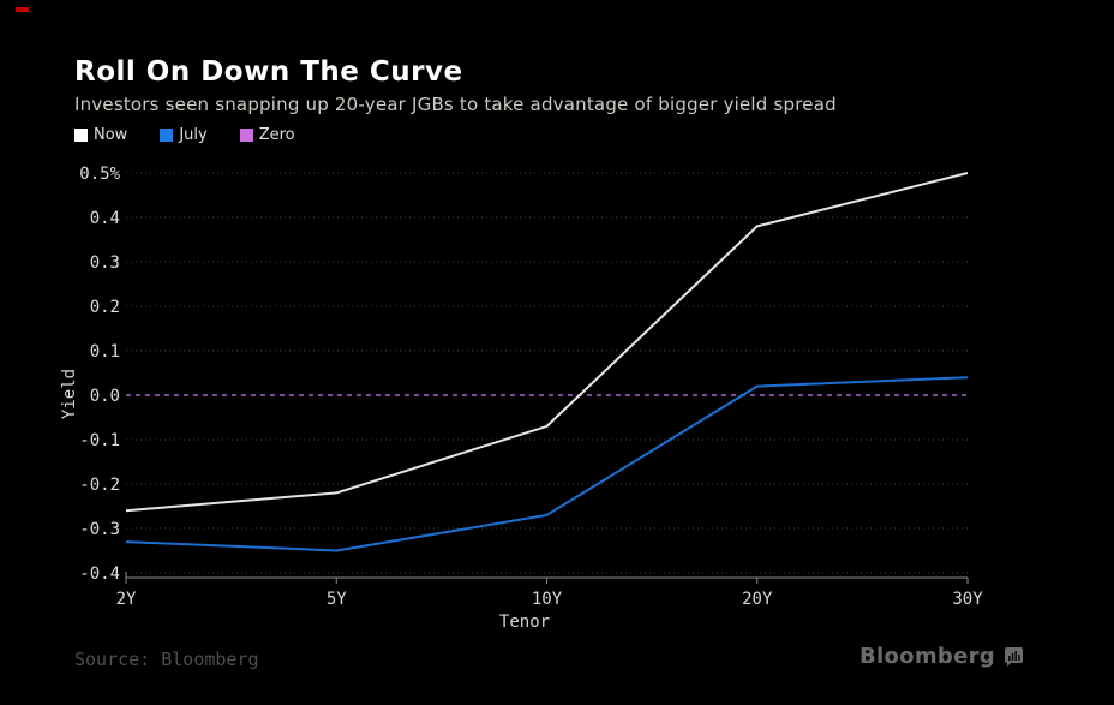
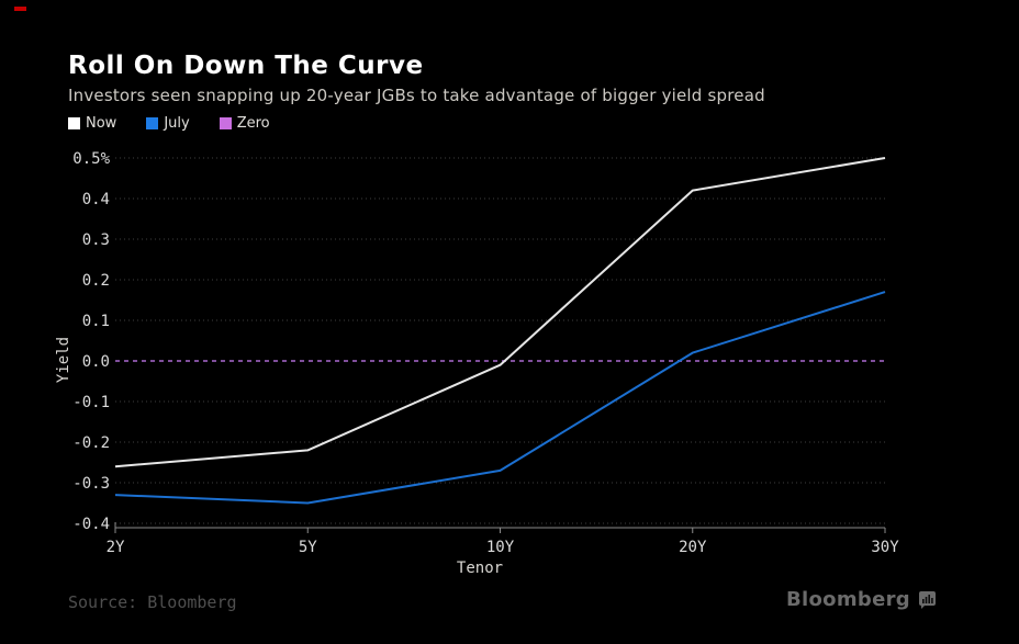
Now/10Y: -0.07% -> -0.01%
Now/20Y: 0.38% -> 0.42%
July/30Y: 0.04% -> 0.17%
